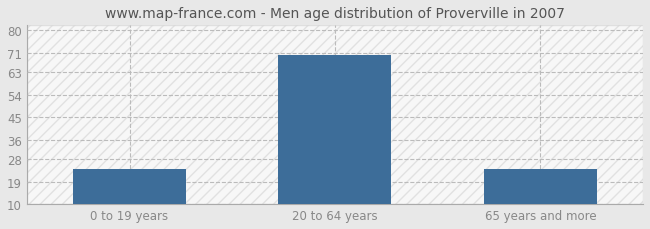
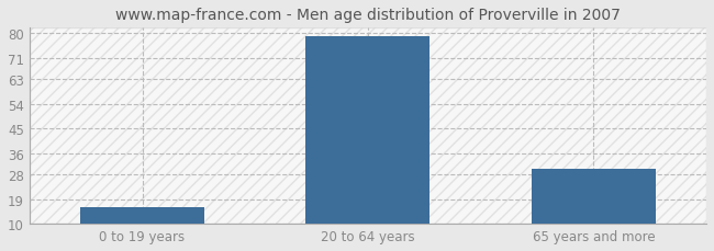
0 to 19 years: 24 -> 16
20 to 64 years: 70 -> 79
65 years and more: 24 -> 30
